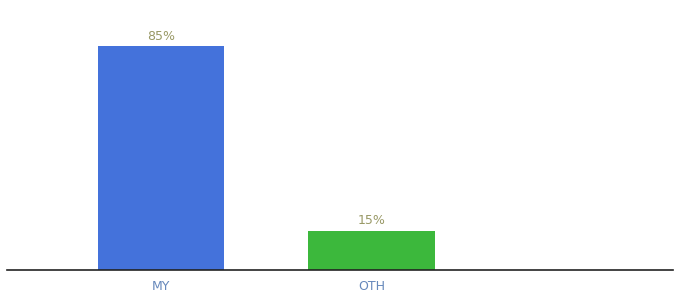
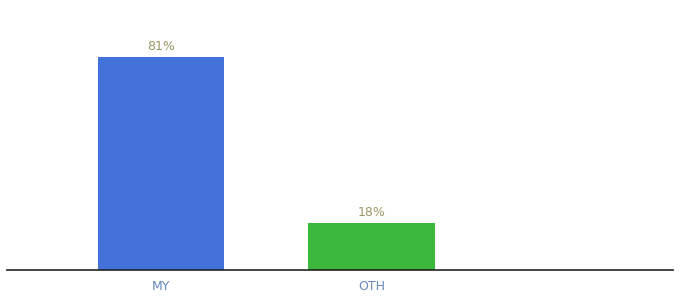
MY: 85% -> 81%
OTH: 15% -> 18%
